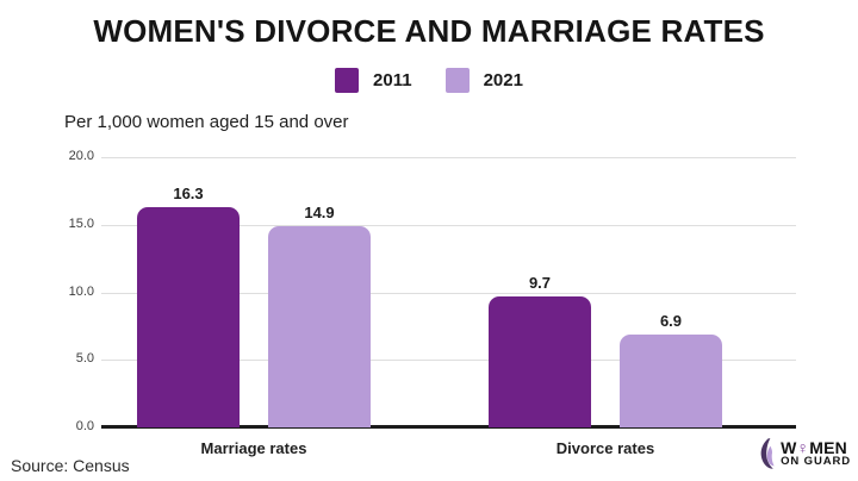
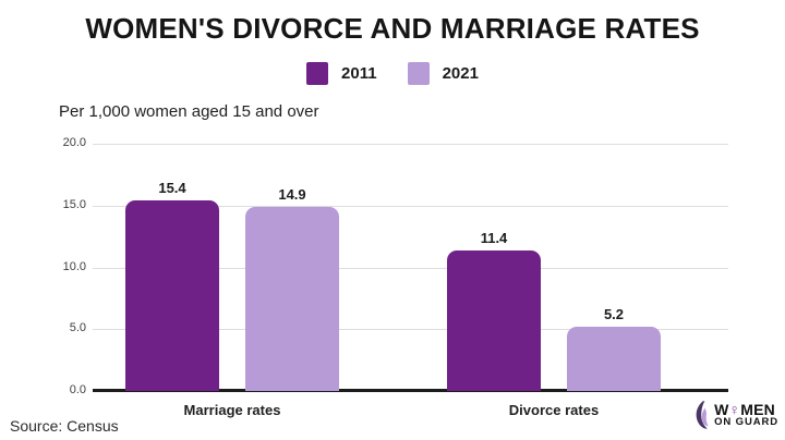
2011/Marriage rates: 16.3 -> 15.4
2011/Divorce rates: 9.7 -> 11.4
2021/Divorce rates: 6.9 -> 5.2
